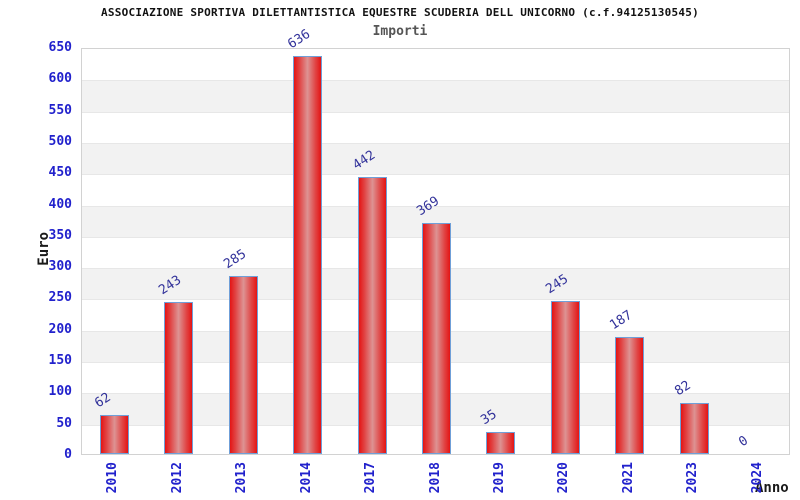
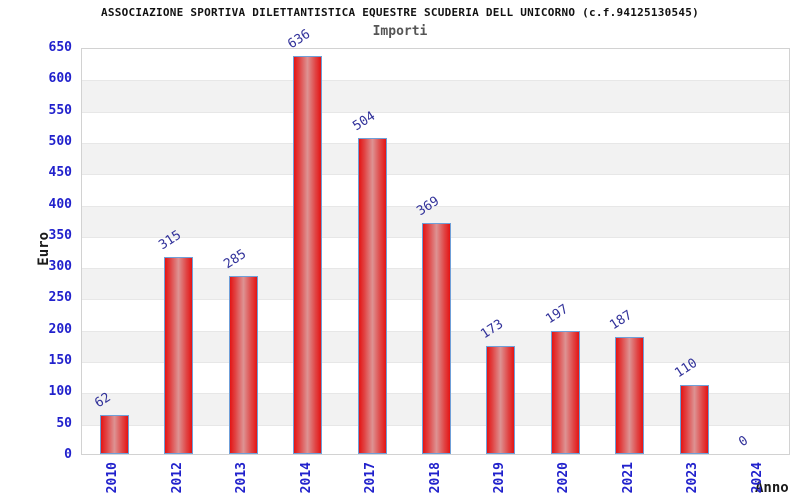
2012: 243 -> 315
2017: 442 -> 504
2019: 35 -> 173
2020: 245 -> 197
2023: 82 -> 110
